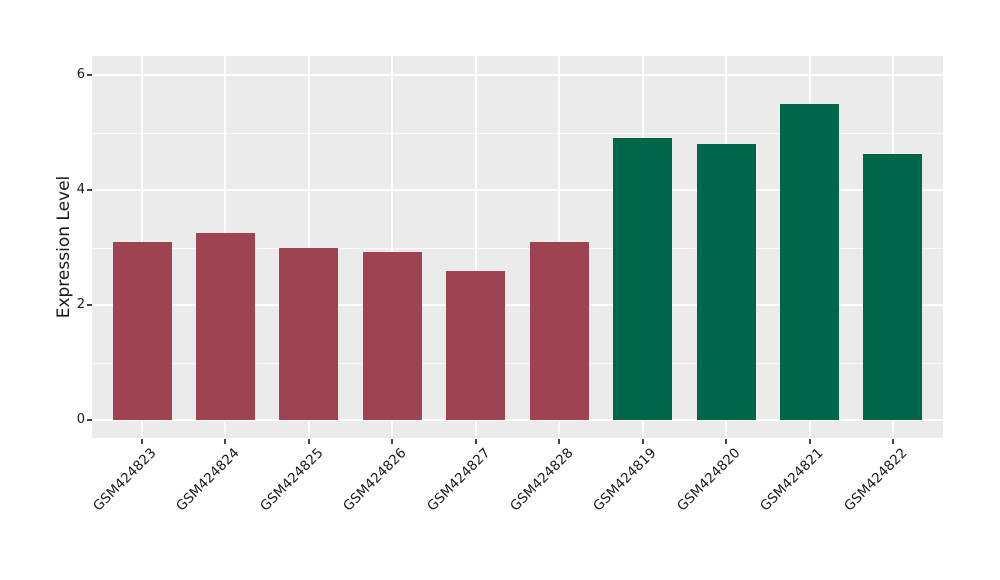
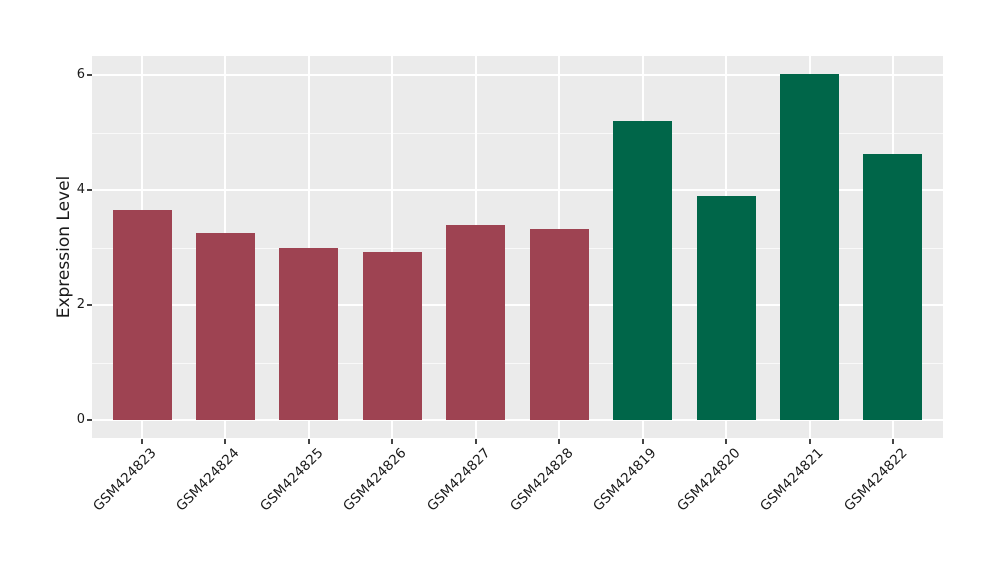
GSM424823: 3.1 -> 3.6
GSM424827: 2.6 -> 3.4
GSM424828: 3.1 -> 3.3
GSM424819: 4.9 -> 5.2
GSM424820: 4.8 -> 3.9
GSM424821: 5.5 -> 6.0
